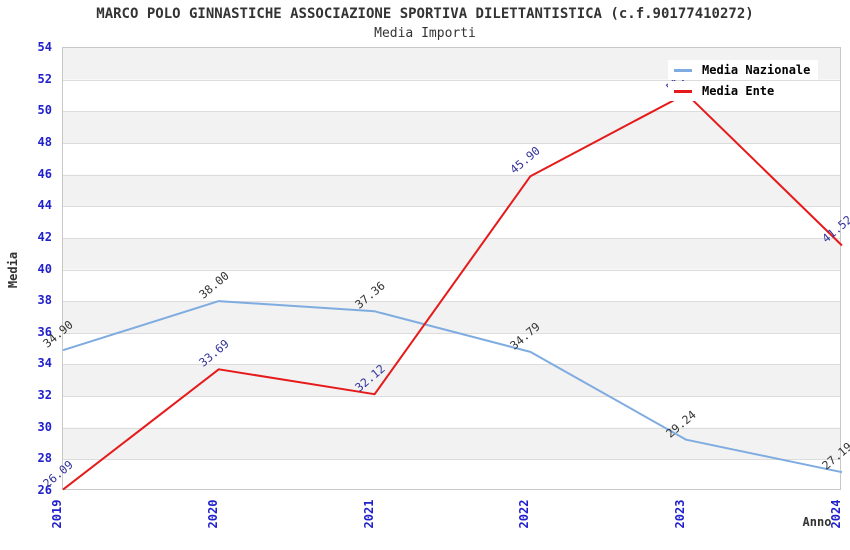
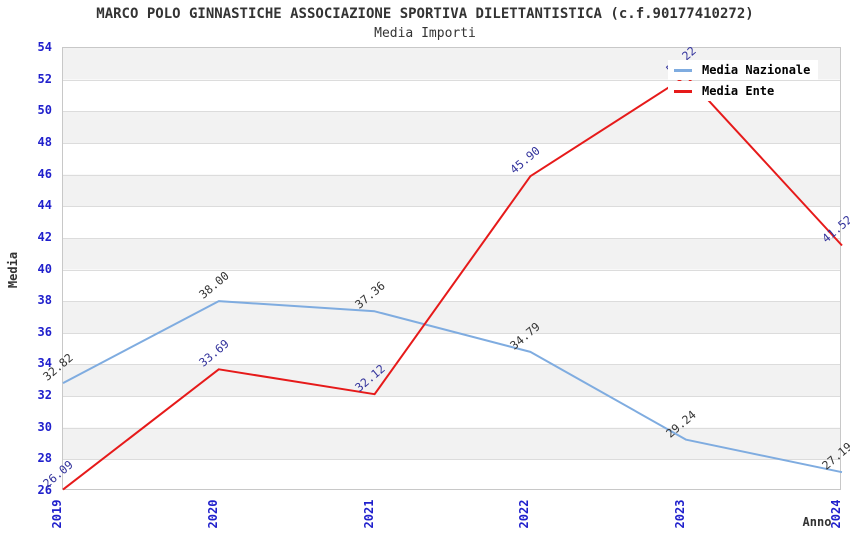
Media Nazionale/2019: 34.90 -> 32.82
Media Ente/2023: 51.11 -> 52.22
